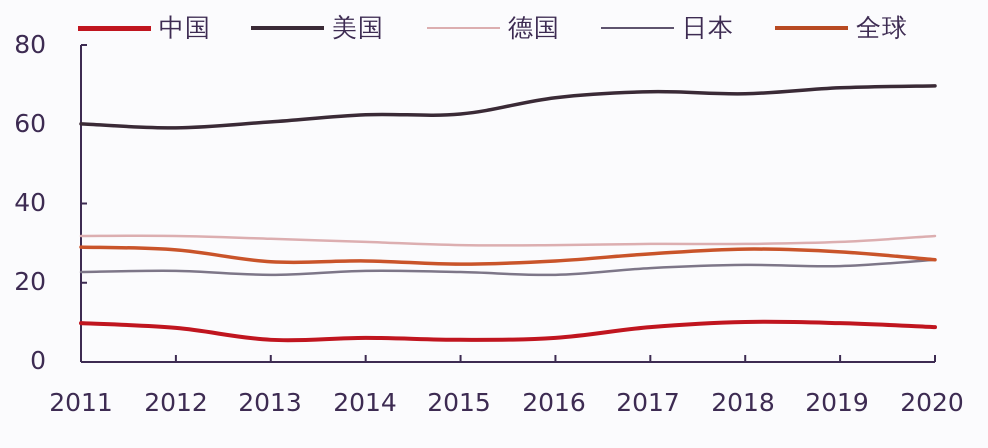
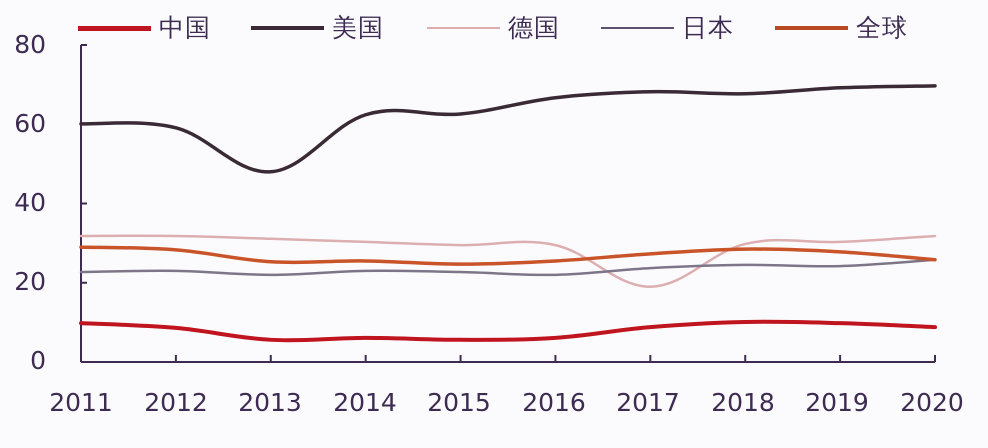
美国/2013: 61 -> 48
德国/2017: 30 -> 19
